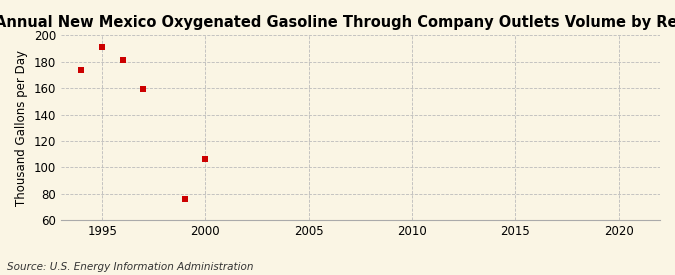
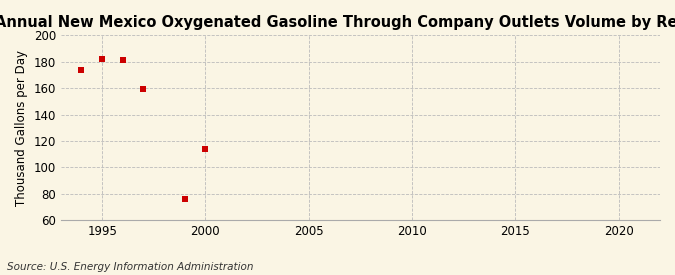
1995: 191 -> 182
2000: 106 -> 114
